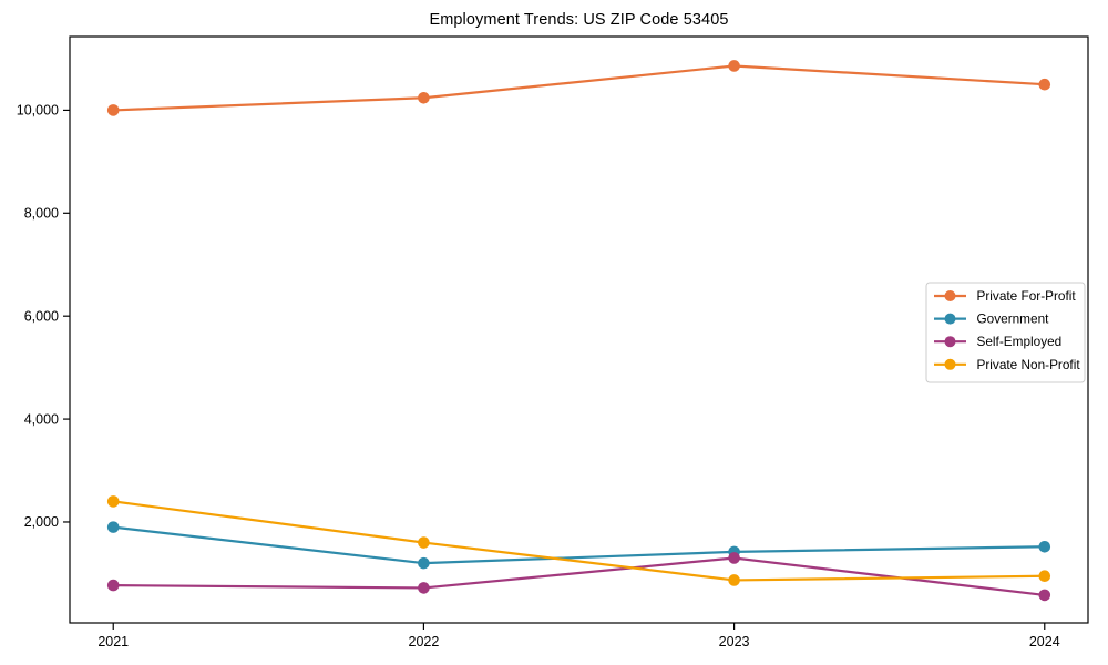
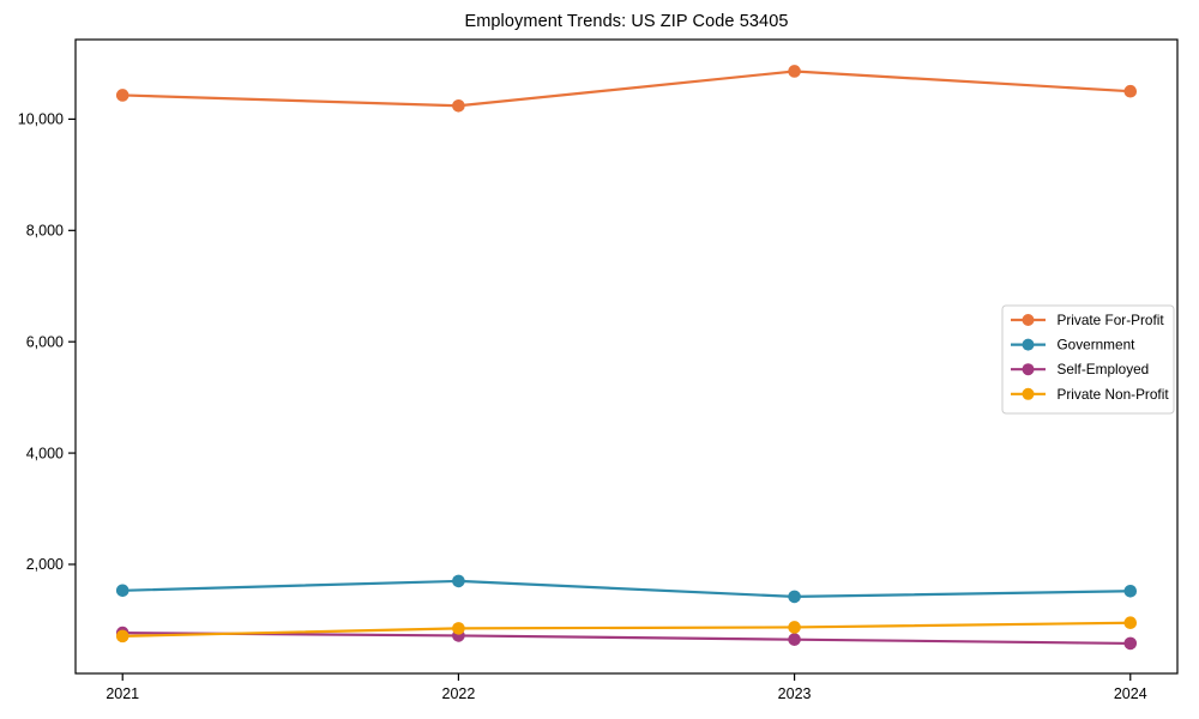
Private For-Profit/2021: 10000 -> 10400
Government/2021: 1900 -> 1500
Private Non-Profit/2021: 2400 -> 700
Government/2022: 1200 -> 1700
Private Non-Profit/2022: 1600 -> 800
Self-Employed/2023: 1300 -> 600
